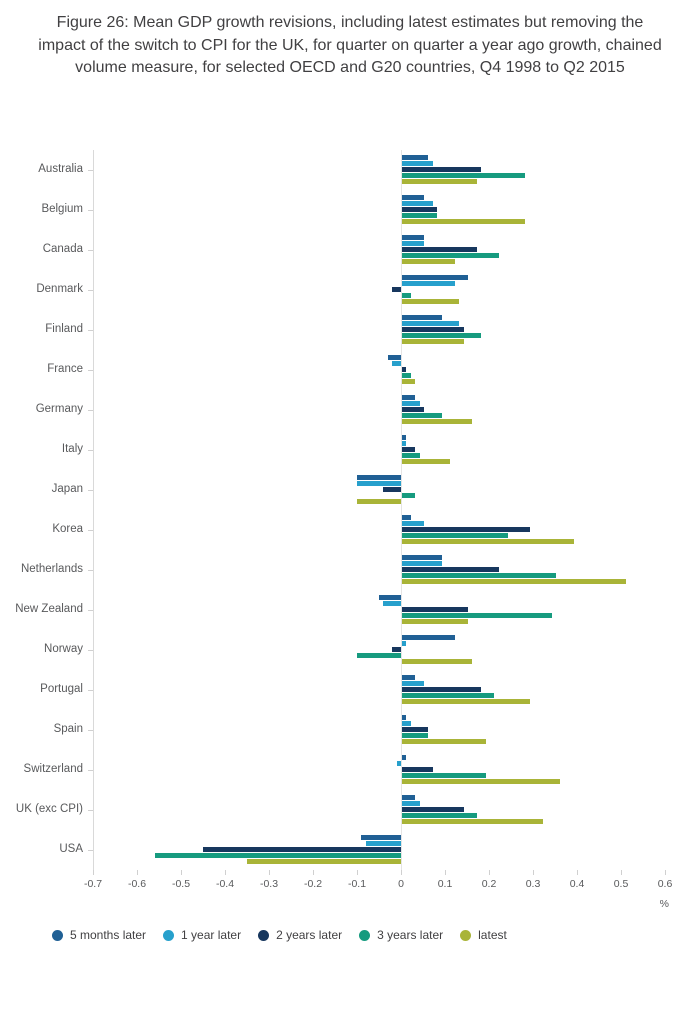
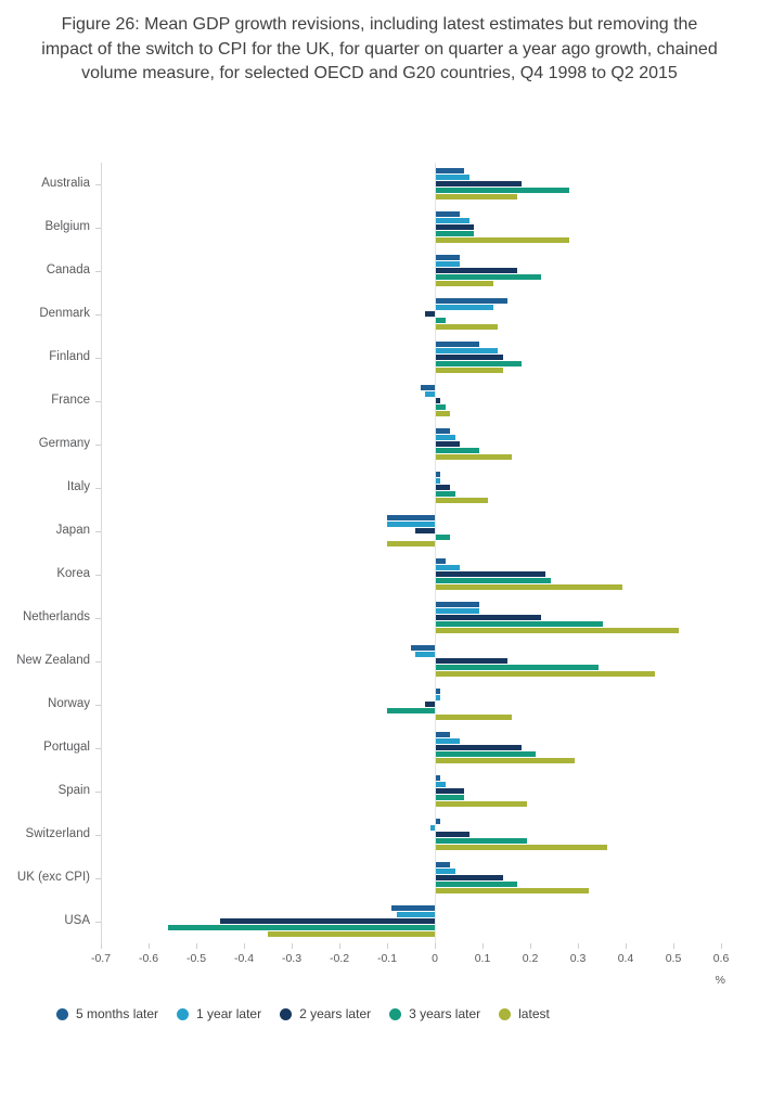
2 years later/Korea: 0.29 -> 0.23
latest/New Zealand: 0.15 -> 0.46
5 months later/Norway: 0.12 -> 0.01
